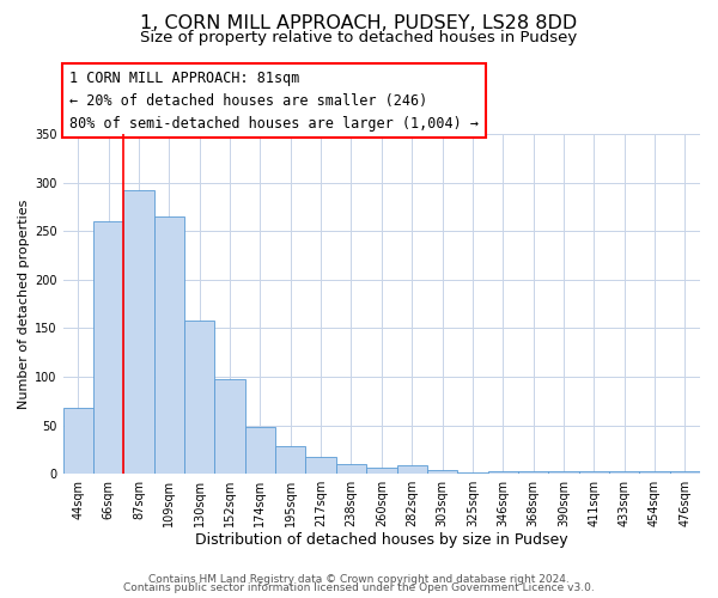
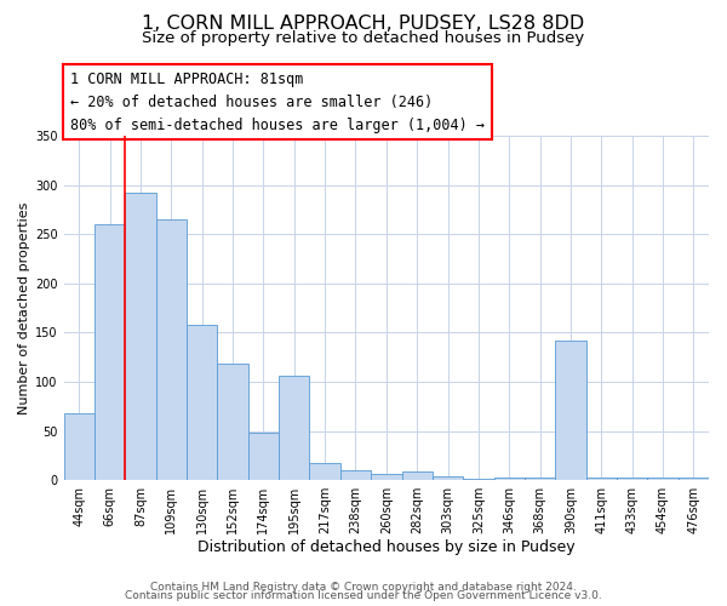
152sqm: 98 -> 118
195sqm: 28 -> 106
390sqm: 3 -> 142
